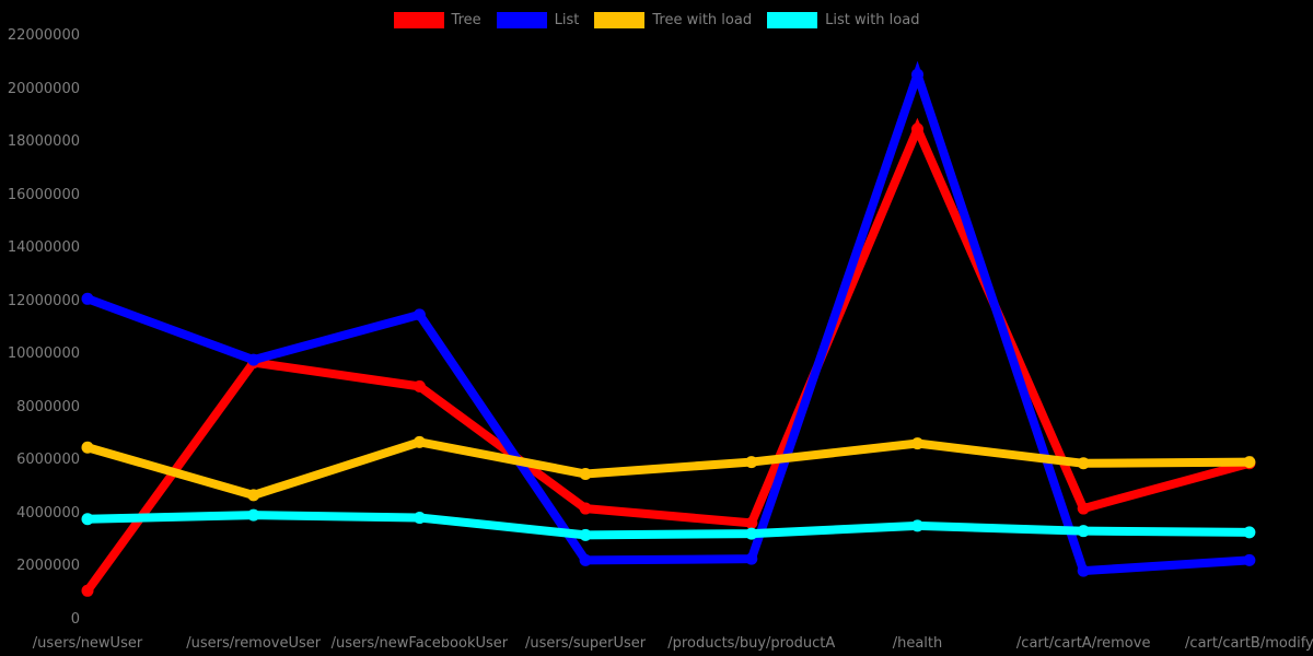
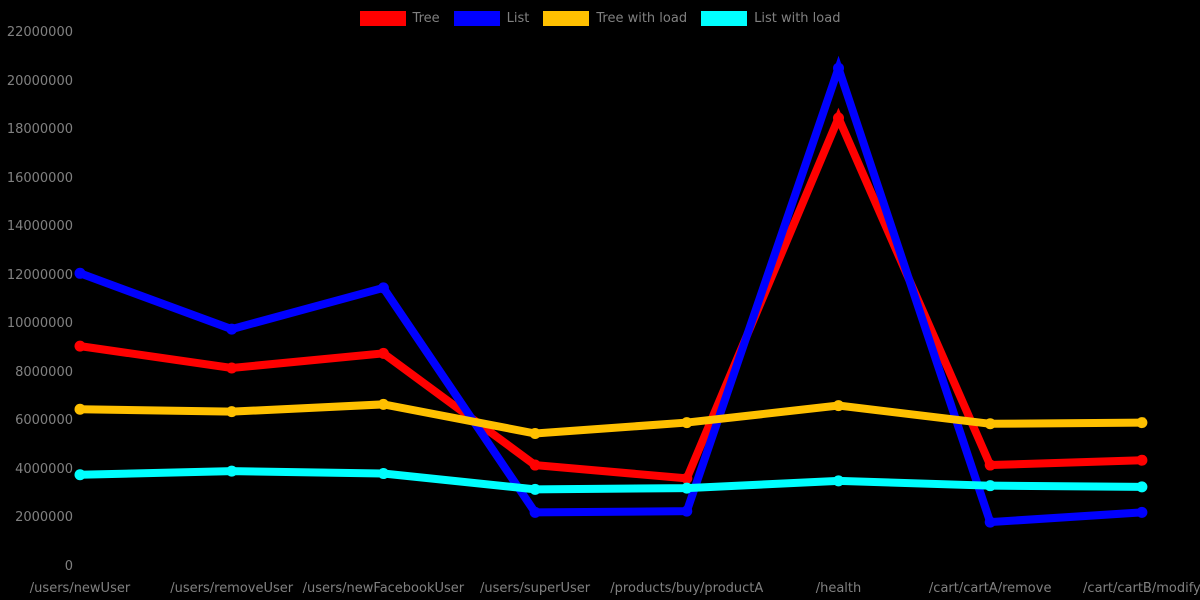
Tree//users/newUser: 1100000 -> 9100000
Tree//users/removeUser: 9700000 -> 8200000
Tree with load//users/removeUser: 4700000 -> 6400000
Tree//cart/cartB/modify: 5900000 -> 4400000
